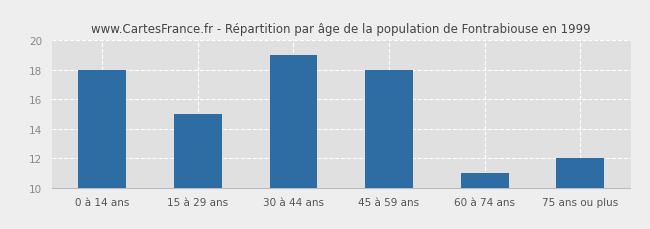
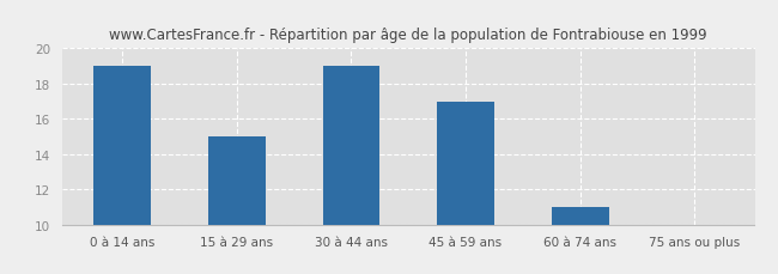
0 à 14 ans: 18 -> 19
45 à 59 ans: 18 -> 17
75 ans ou plus: 12 -> 10
